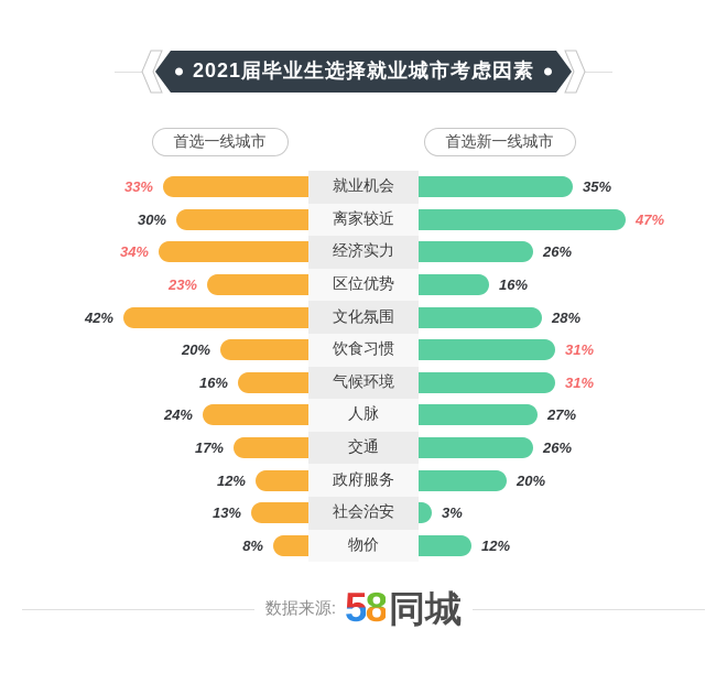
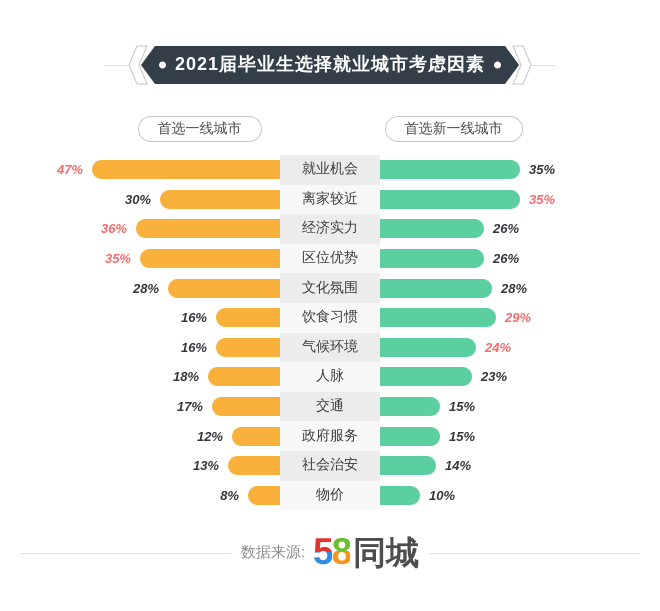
首选一线城市/就业机会: 33% -> 47%
首选新一线城市/离家较近: 47% -> 35%
首选一线城市/经济实力: 34% -> 36%
首选一线城市/区位优势: 23% -> 35%
首选新一线城市/区位优势: 16% -> 26%
首选一线城市/文化氛围: 42% -> 28%
首选一线城市/饮食习惯: 20% -> 16%
首选新一线城市/饮食习惯: 31% -> 29%
首选新一线城市/气候环境: 31% -> 24%
首选一线城市/人脉: 24% -> 18%
首选新一线城市/人脉: 27% -> 23%
首选新一线城市/交通: 26% -> 15%
首选新一线城市/政府服务: 20% -> 15%
首选新一线城市/社会治安: 3% -> 14%
首选新一线城市/物价: 12% -> 10%
